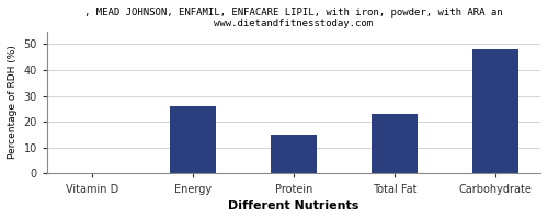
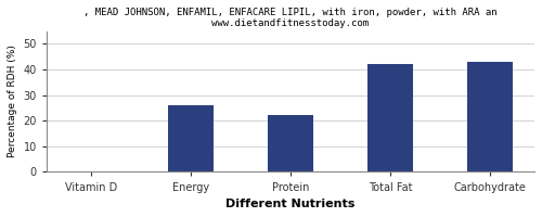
Protein: 15 -> 22
Total Fat: 23 -> 42
Carbohydrate: 48 -> 43
